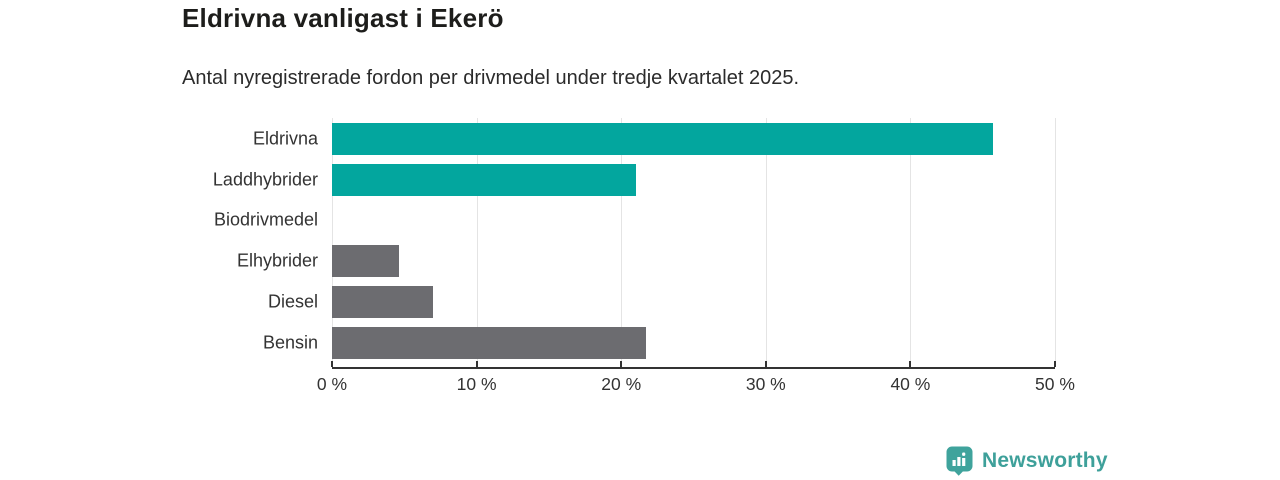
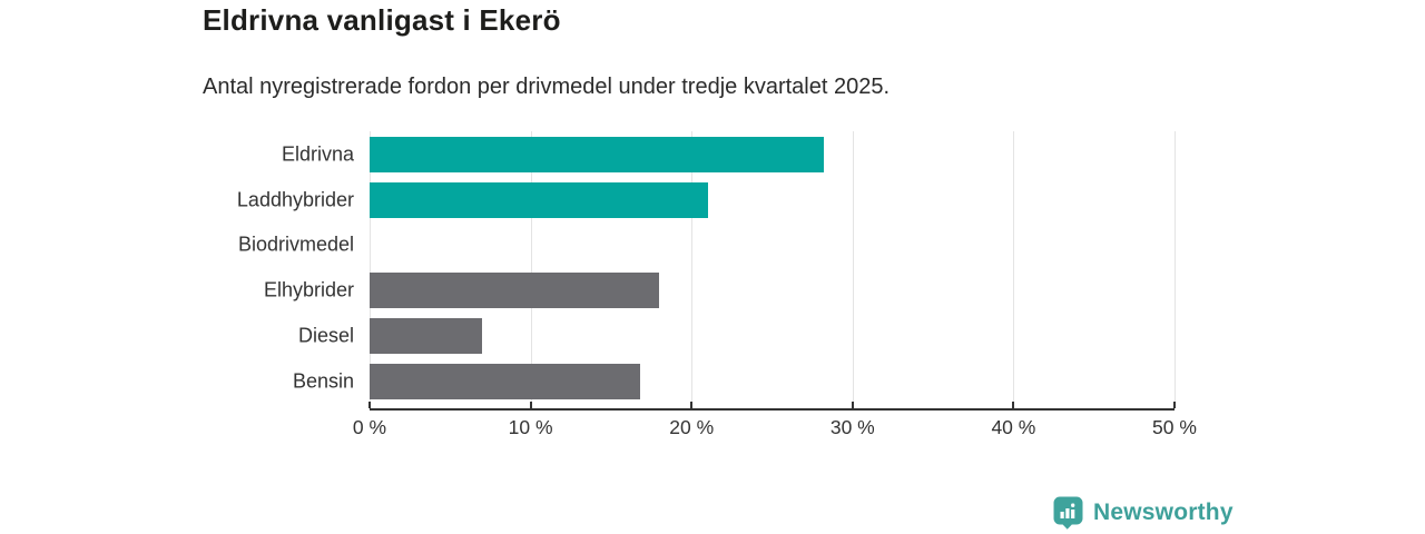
Eldrivna: 45.7% -> 28.2%
Elhybrider: 4.6% -> 18.0%
Bensin: 21.7% -> 16.8%
